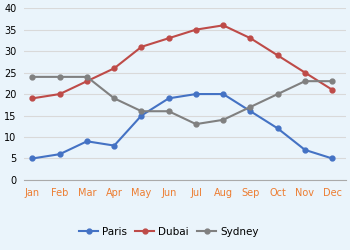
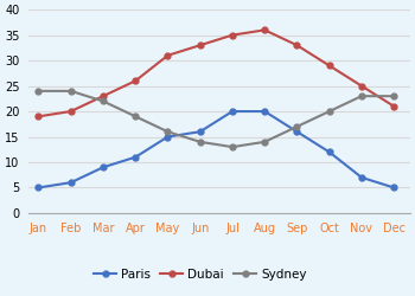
Sydney/Mar: 24 -> 22
Paris/Apr: 8 -> 11
Paris/Jun: 19 -> 16
Sydney/Jun: 16 -> 14
